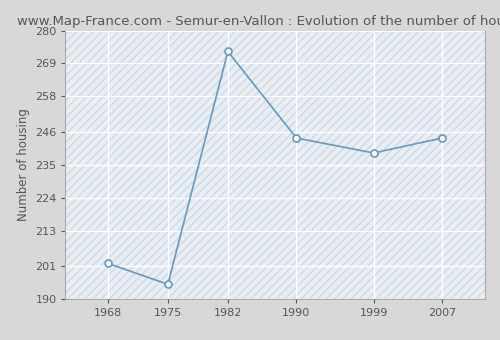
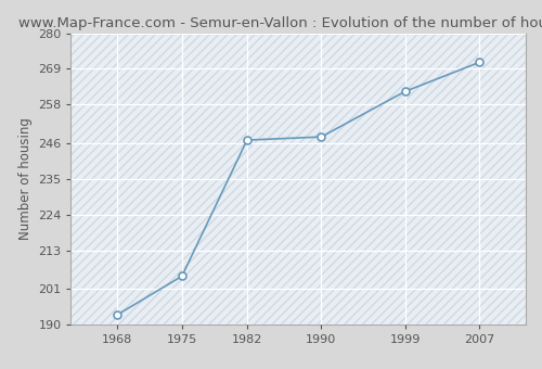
1968: 202 -> 193
1975: 195 -> 205
1982: 273 -> 247
1990: 244 -> 248
1999: 239 -> 262
2007: 244 -> 271
